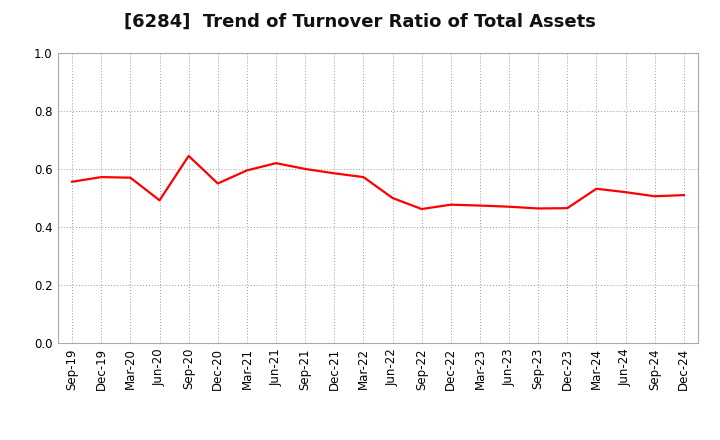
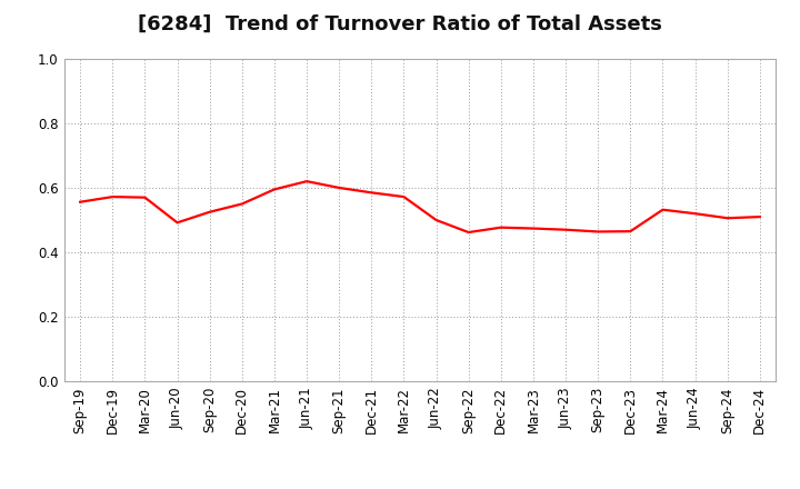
Sep-20: 0.645 -> 0.525
